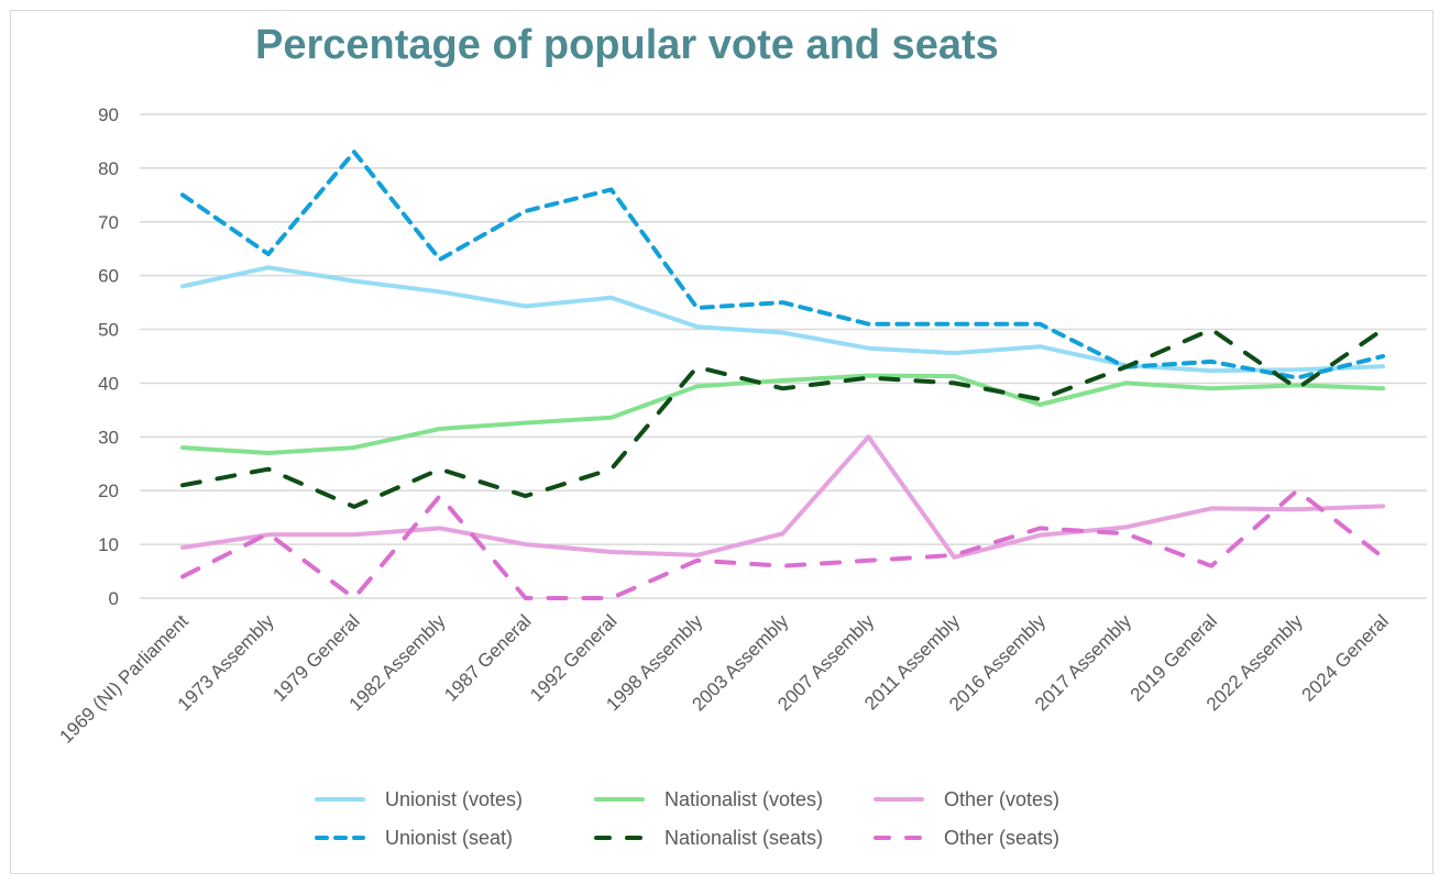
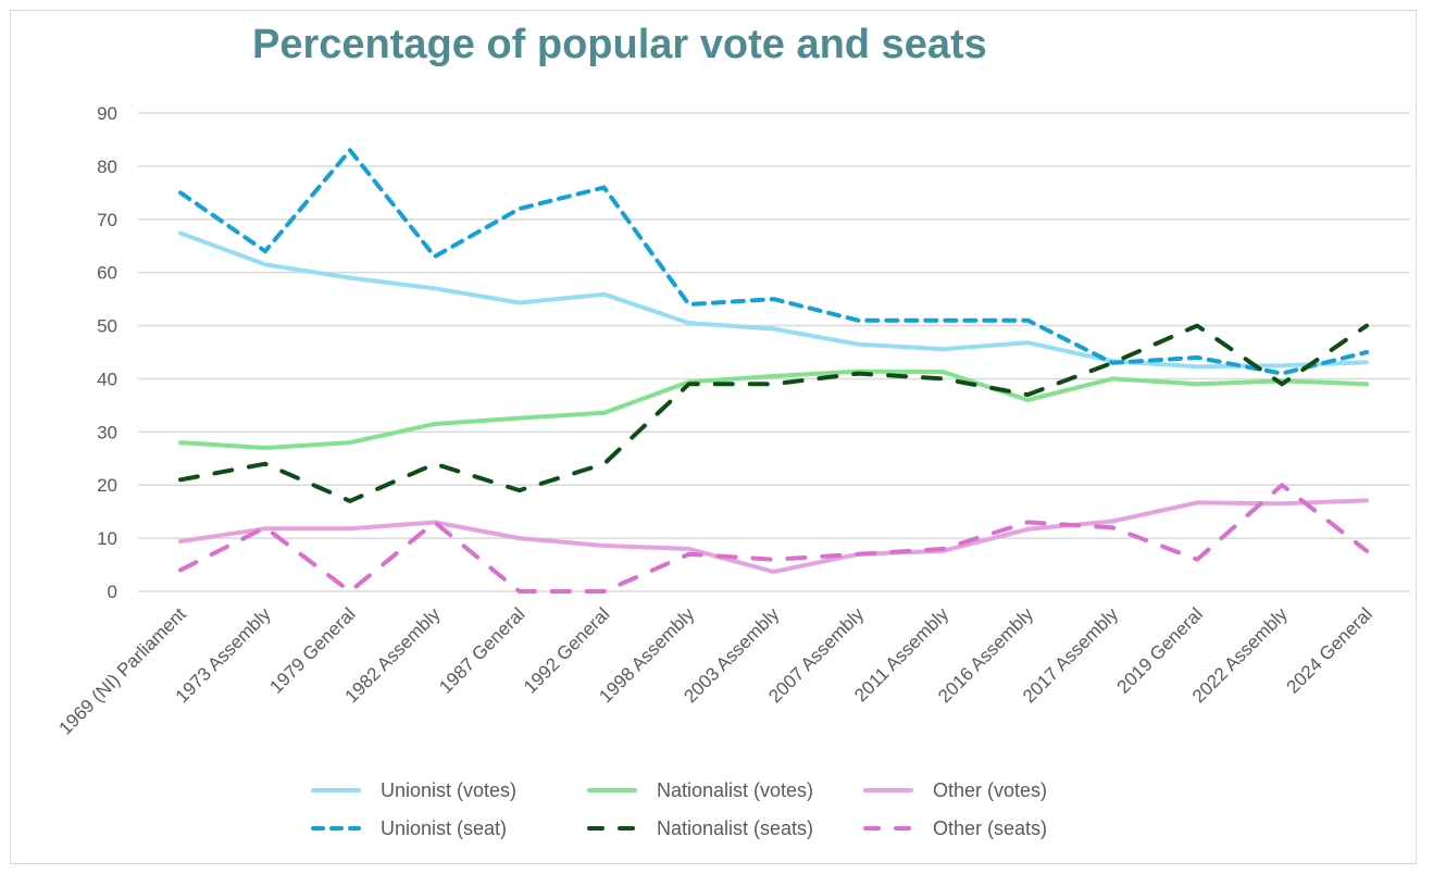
Unionist (votes)/1969 (NI) Parliament: 58 -> 67
Other (seats)/1982 Assembly: 19 -> 13
Nationalist (seats)/1998 Assembly: 43 -> 39
Other (votes)/2003 Assembly: 12 -> 4
Other (votes)/2007 Assembly: 30 -> 7
